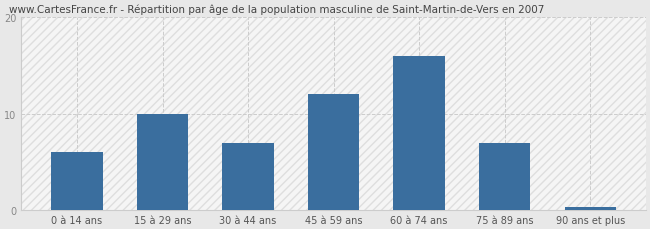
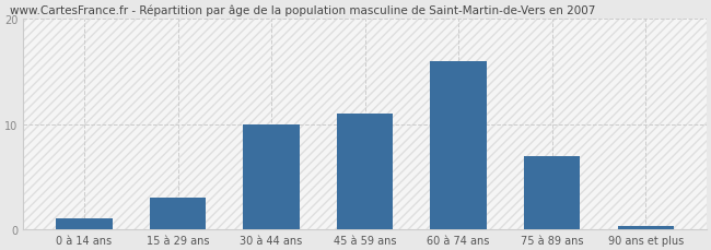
0 à 14 ans: 6.0 -> 1.0
15 à 29 ans: 10.0 -> 3.0
30 à 44 ans: 7.0 -> 10.0
45 à 59 ans: 12.0 -> 11.0
